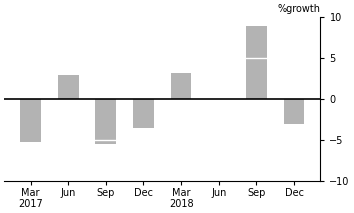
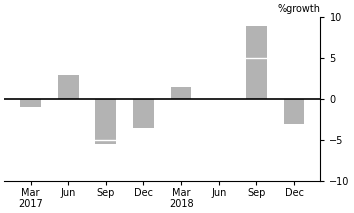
Mar 2017: -5.2 -> -1.0
Mar 2018: 3.2 -> 1.5
